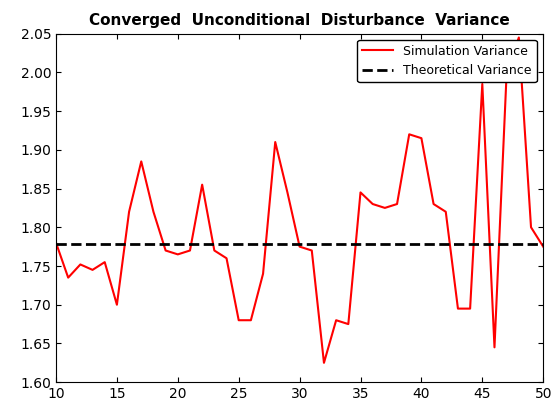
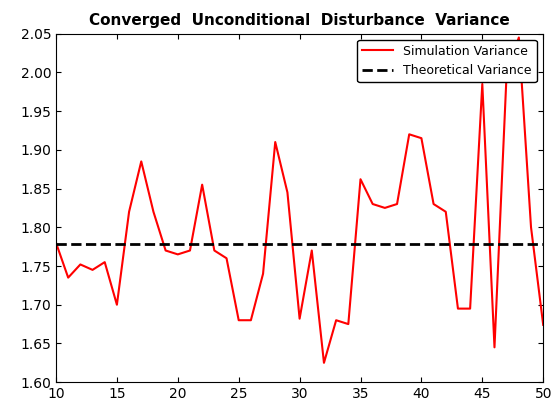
30: 1.775 -> 1.682
35: 1.845 -> 1.862
50: 1.775 -> 1.674
